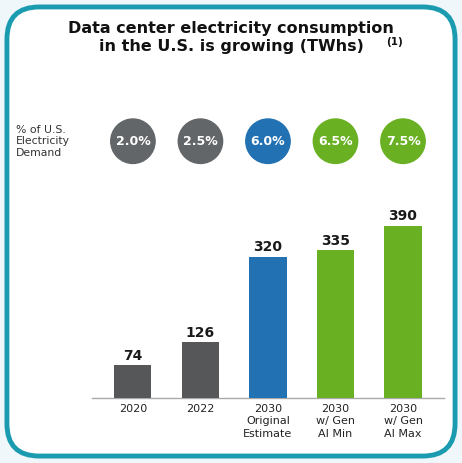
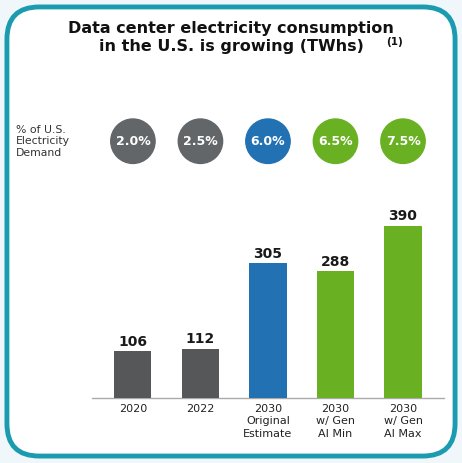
2020: 74 -> 106
2022: 126 -> 112
2030 Original Estimate: 320 -> 305
2030 w/ Gen AI Min: 335 -> 288
